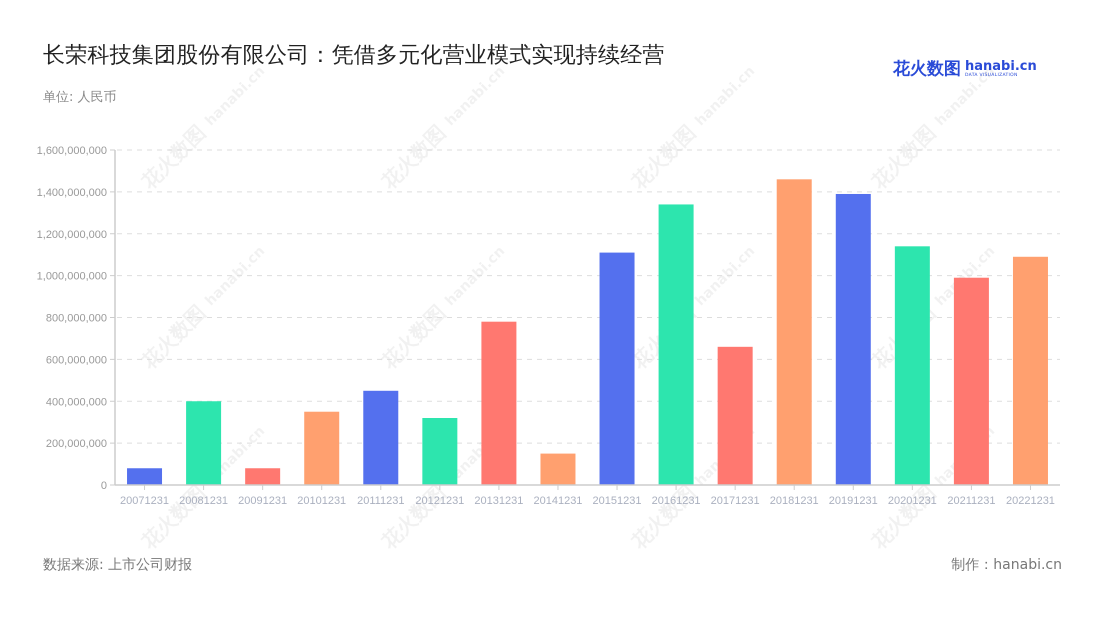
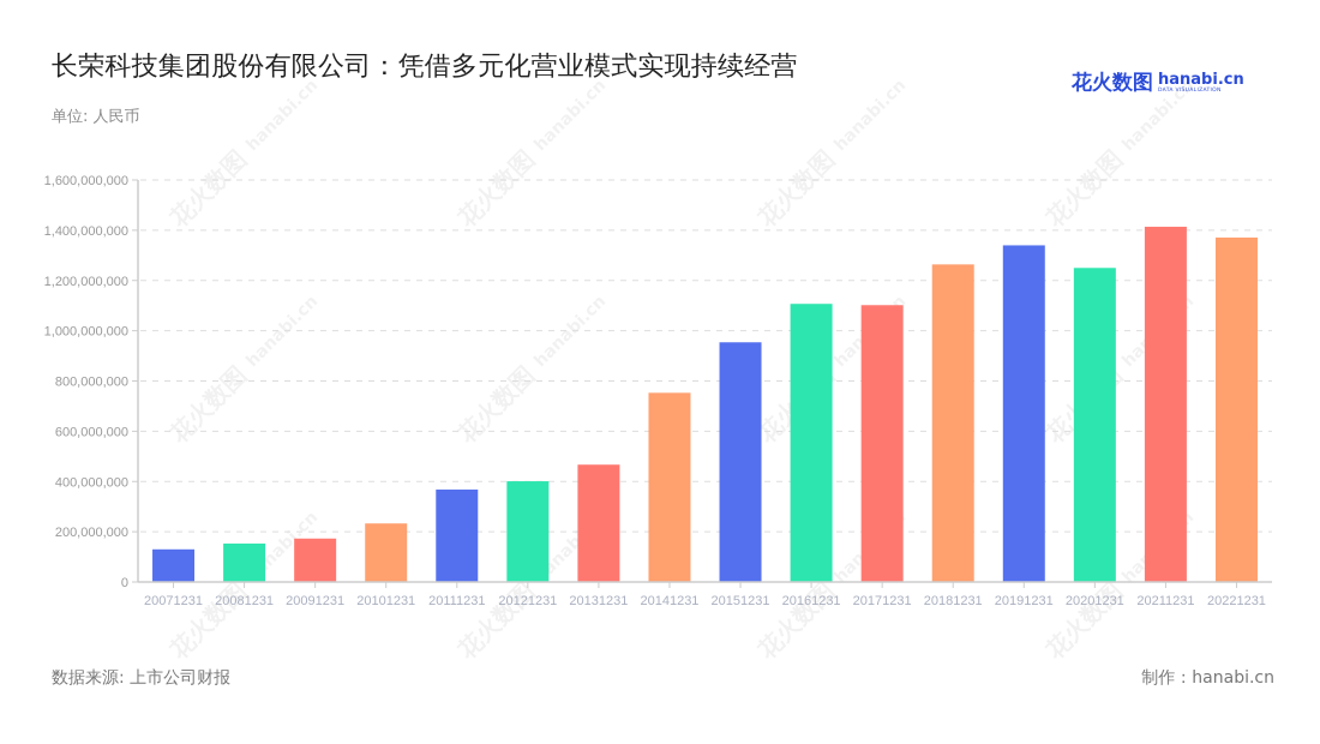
20071231: 80000000 -> 130000000
20081231: 400000000 -> 150000000
20091231: 80000000 -> 170000000
20101231: 350000000 -> 230000000
20111231: 450000000 -> 370000000
20121231: 320000000 -> 400000000
20131231: 780000000 -> 470000000
20141231: 150000000 -> 750000000
20151231: 1110000000 -> 950000000
20161231: 1340000000 -> 1110000000
20171231: 660000000 -> 1100000000
20181231: 1460000000 -> 1260000000
20191231: 1390000000 -> 1340000000
20201231: 1140000000 -> 1250000000
20211231: 990000000 -> 1410000000
20221231: 1090000000 -> 1370000000
